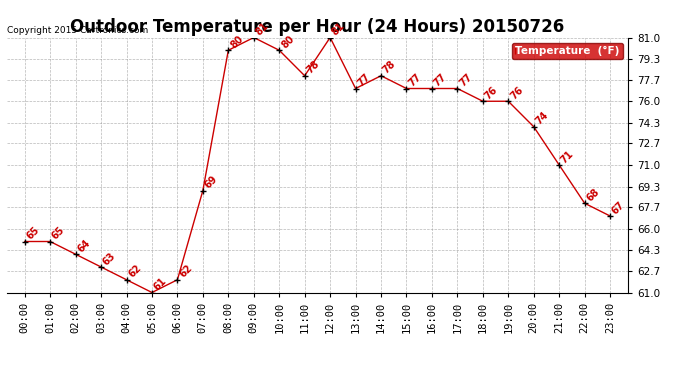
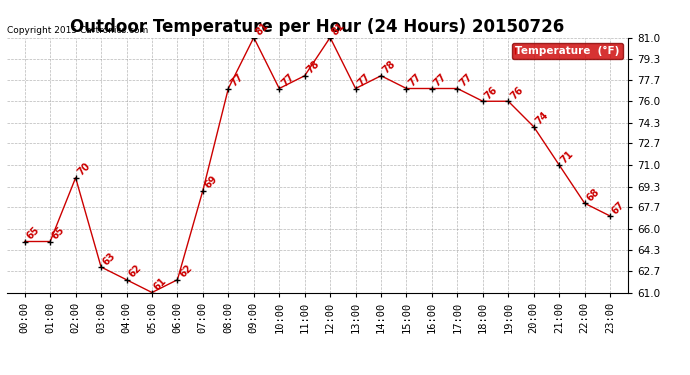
02:00: 64 -> 70
08:00: 80 -> 77
10:00: 80 -> 77
